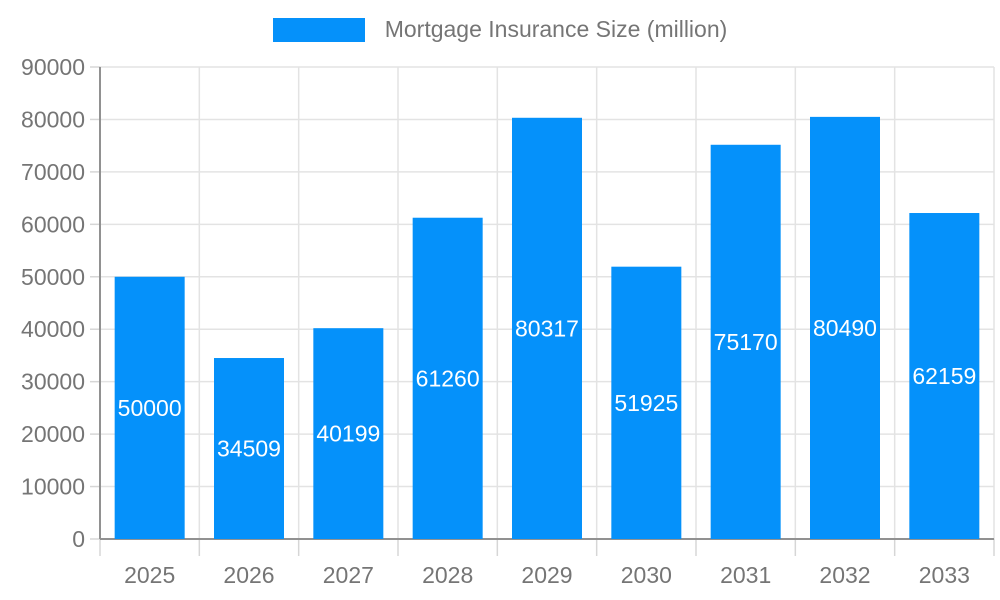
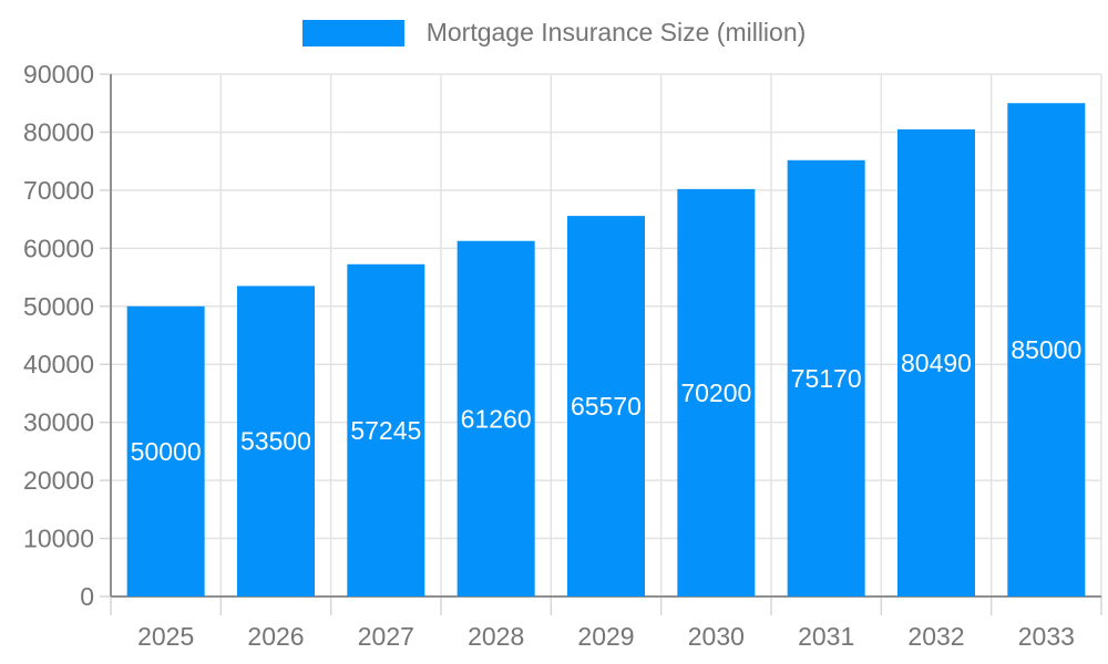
2026: 34509 -> 53500
2027: 40199 -> 57245
2029: 80317 -> 65570
2030: 51925 -> 70200
2033: 62159 -> 85000
